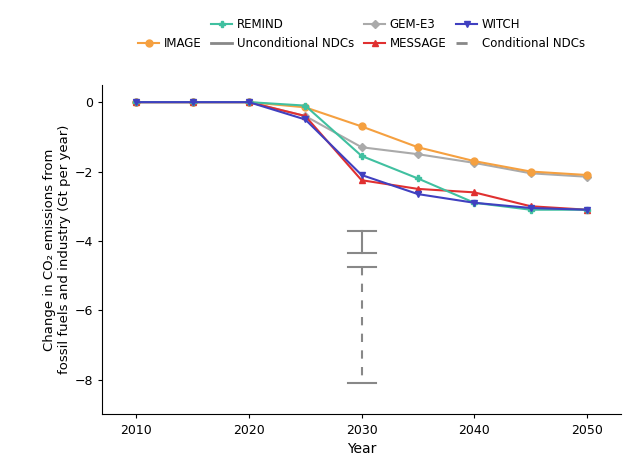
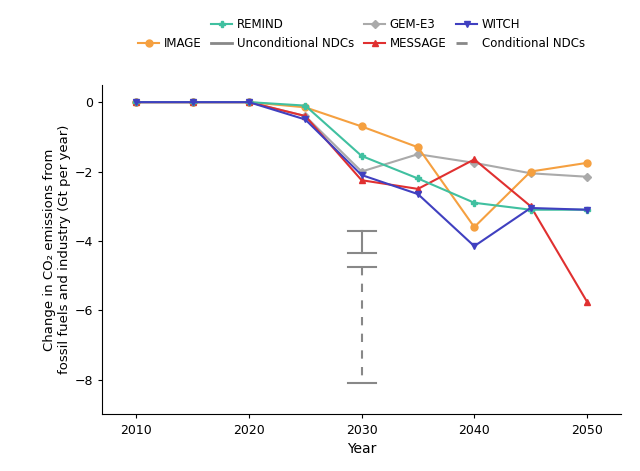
GEM-E3/2030: -1.30 -> -2.00
IMAGE/2040: -1.70 -> -3.60
MESSAGE/2040: -2.60 -> -1.65
WITCH/2040: -2.90 -> -4.15
IMAGE/2050: -2.10 -> -1.75
MESSAGE/2050: -3.10 -> -5.75
